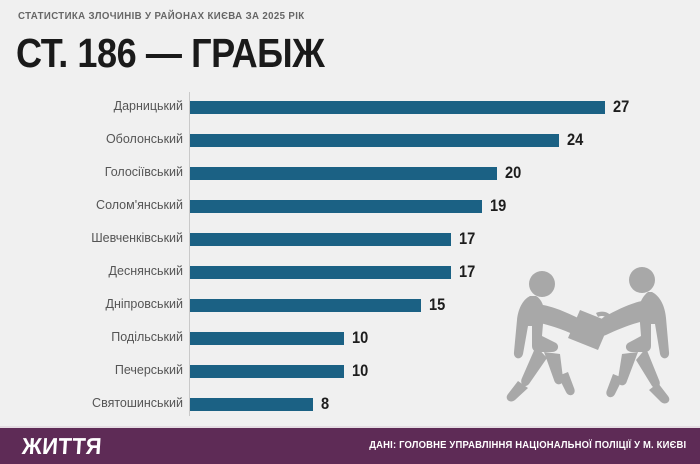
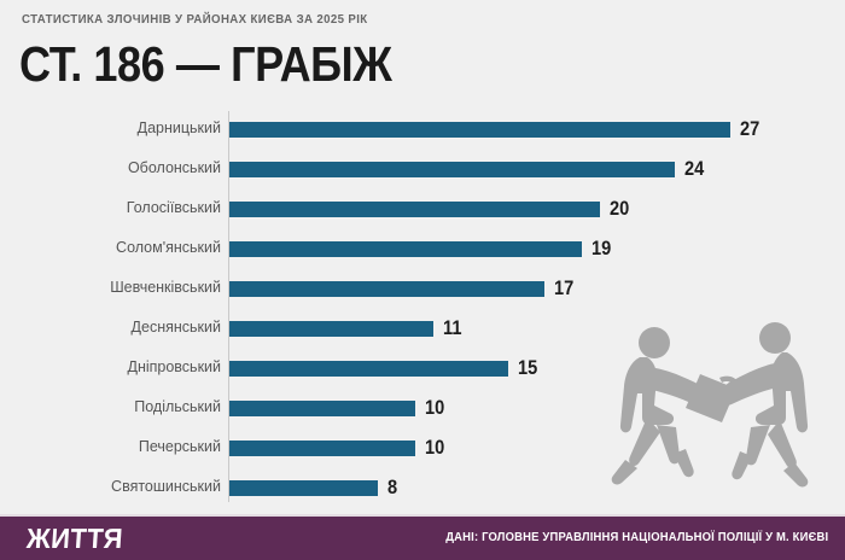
Деснянський: 17 -> 11
